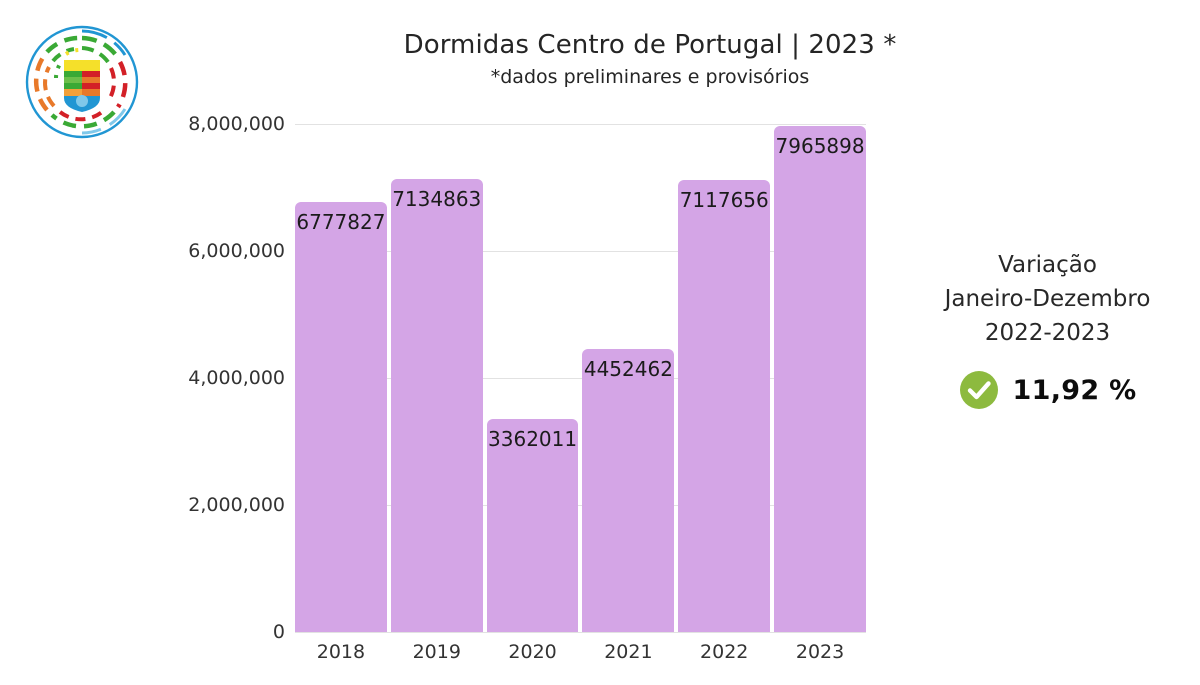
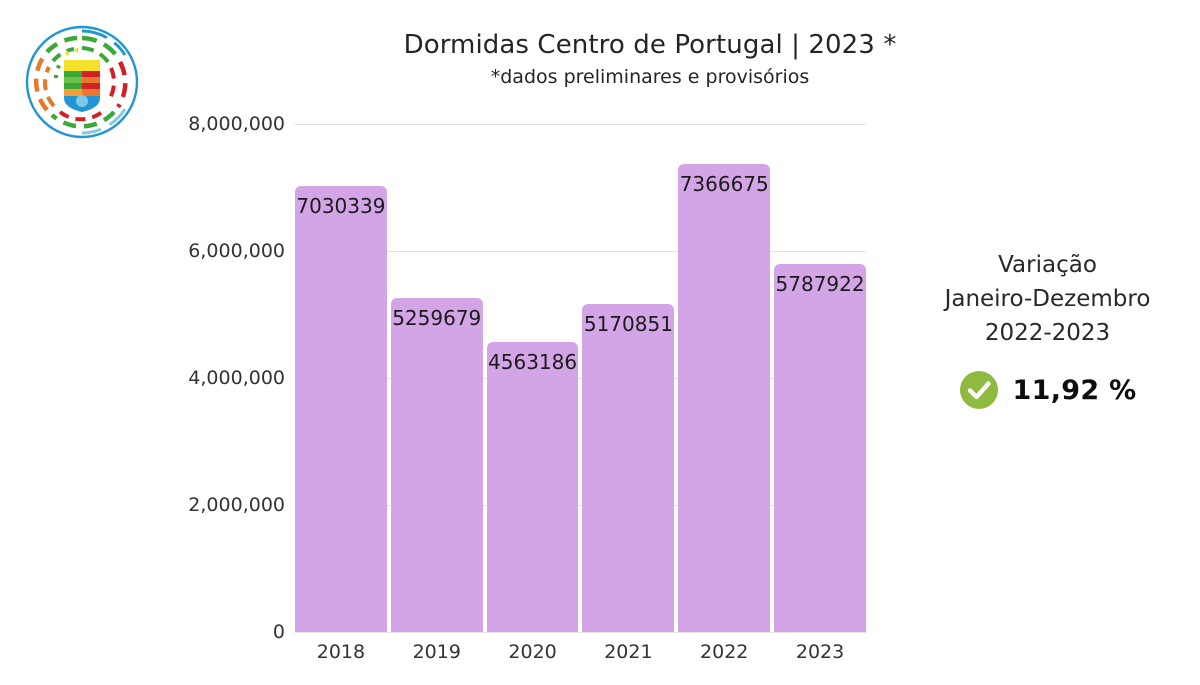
2018: 6777827 -> 7030339
2019: 7134863 -> 5259679
2020: 3362011 -> 4563186
2021: 4452462 -> 5170851
2022: 7117656 -> 7366675
2023: 7965898 -> 5787922
